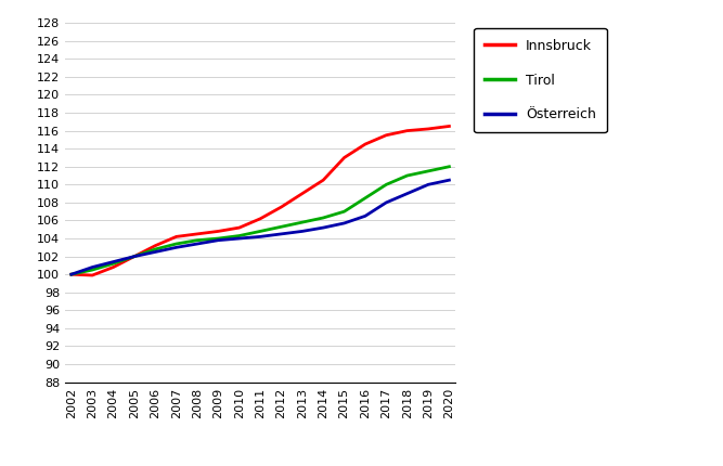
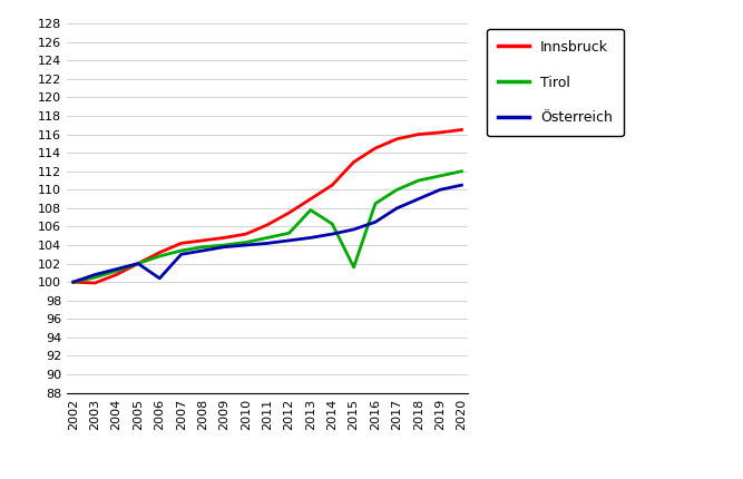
Österreich/2006: 102.5 -> 100.4
Tirol/2013: 105.8 -> 107.8
Tirol/2015: 107.0 -> 101.6
